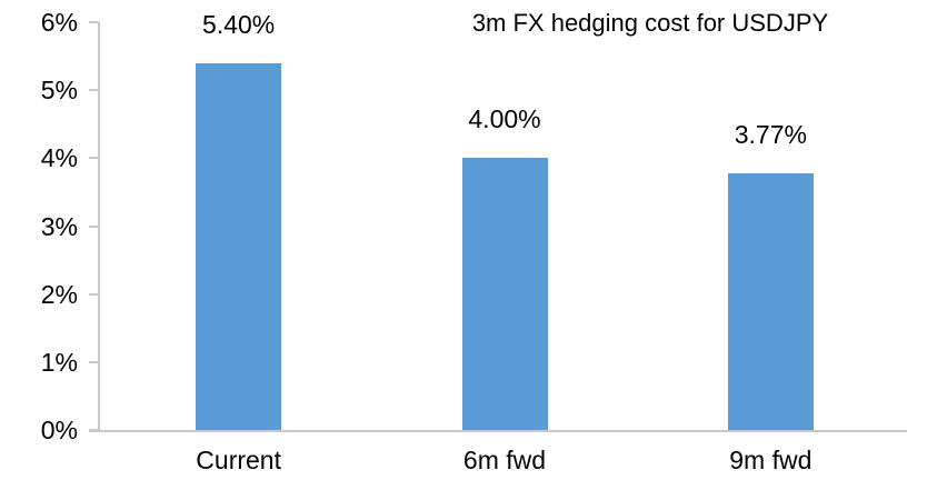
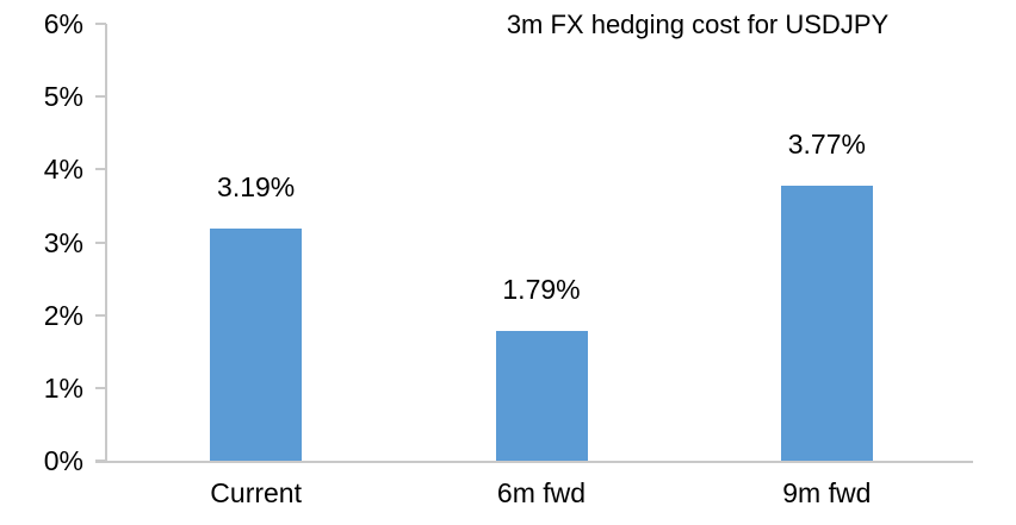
Current: 5.40% -> 3.19%
6m fwd: 4.00% -> 1.79%
